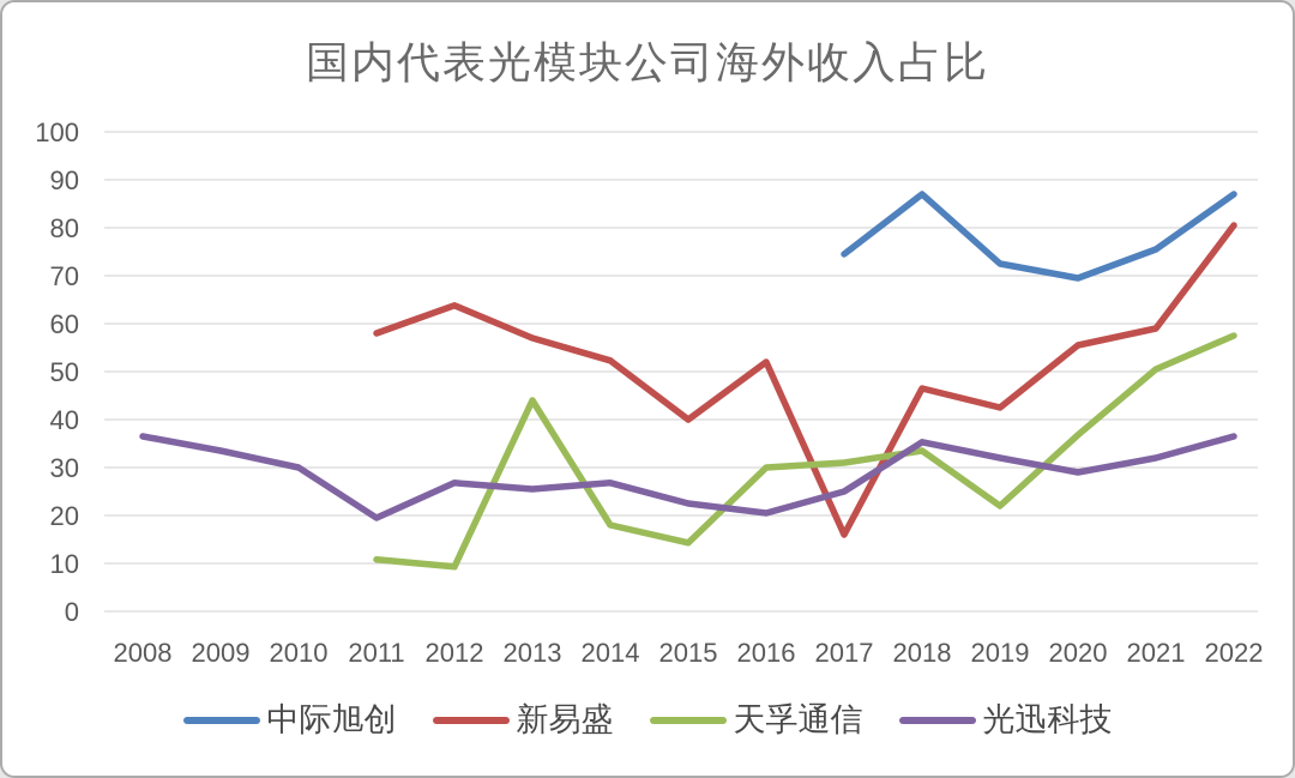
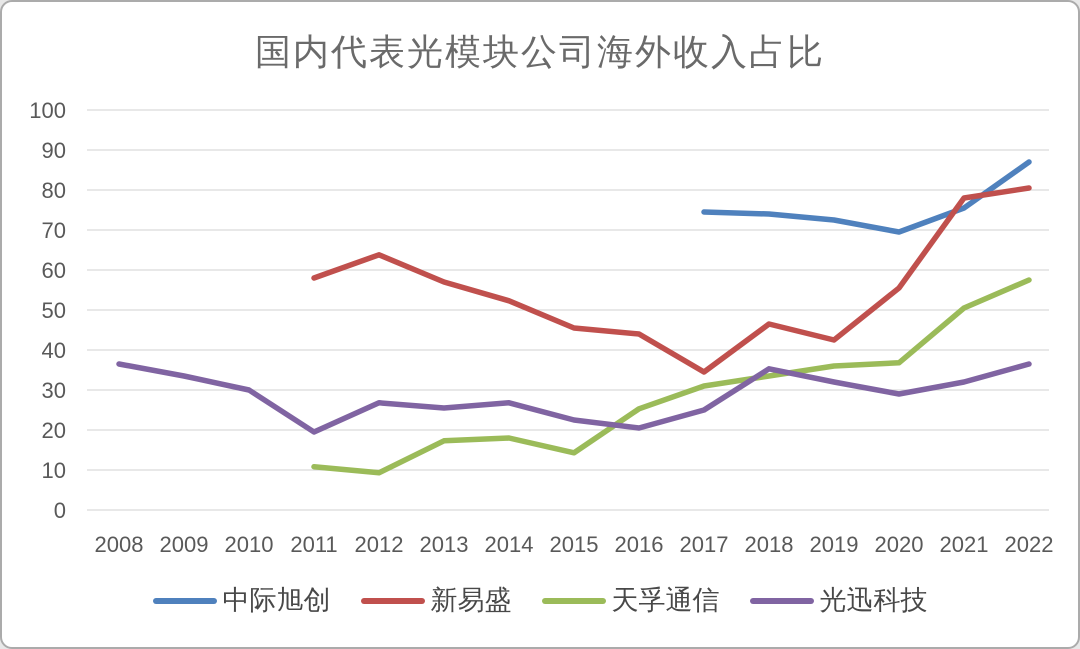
天孚通信/2013: 44 -> 17
新易盛/2015: 40 -> 46
新易盛/2016: 52 -> 44
天孚通信/2016: 30 -> 25
新易盛/2017: 16 -> 34
中际旭创/2018: 87 -> 74
天孚通信/2019: 22 -> 36
新易盛/2021: 59 -> 78
